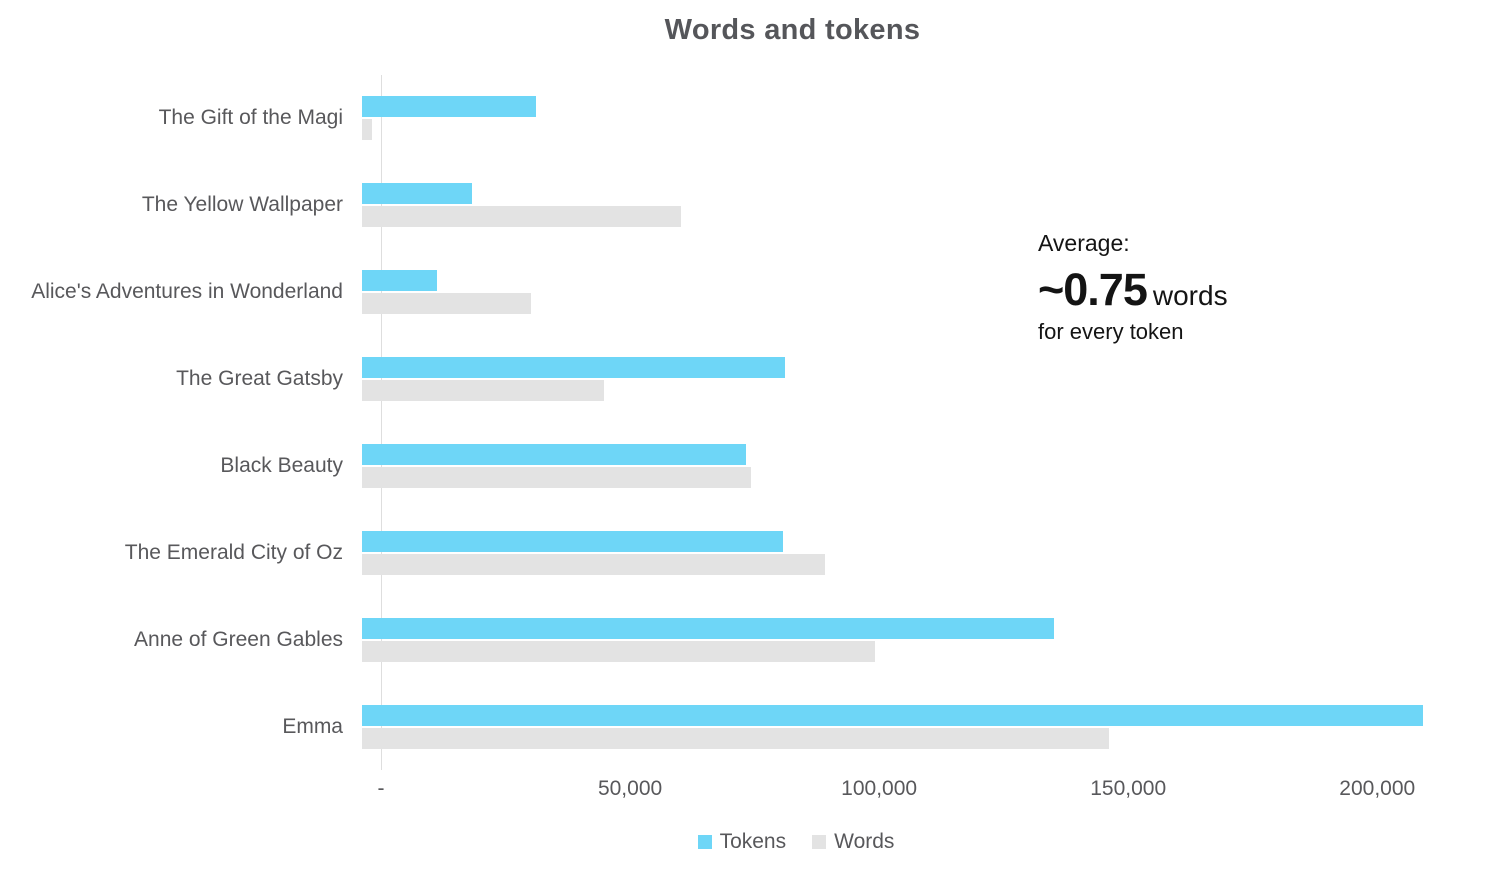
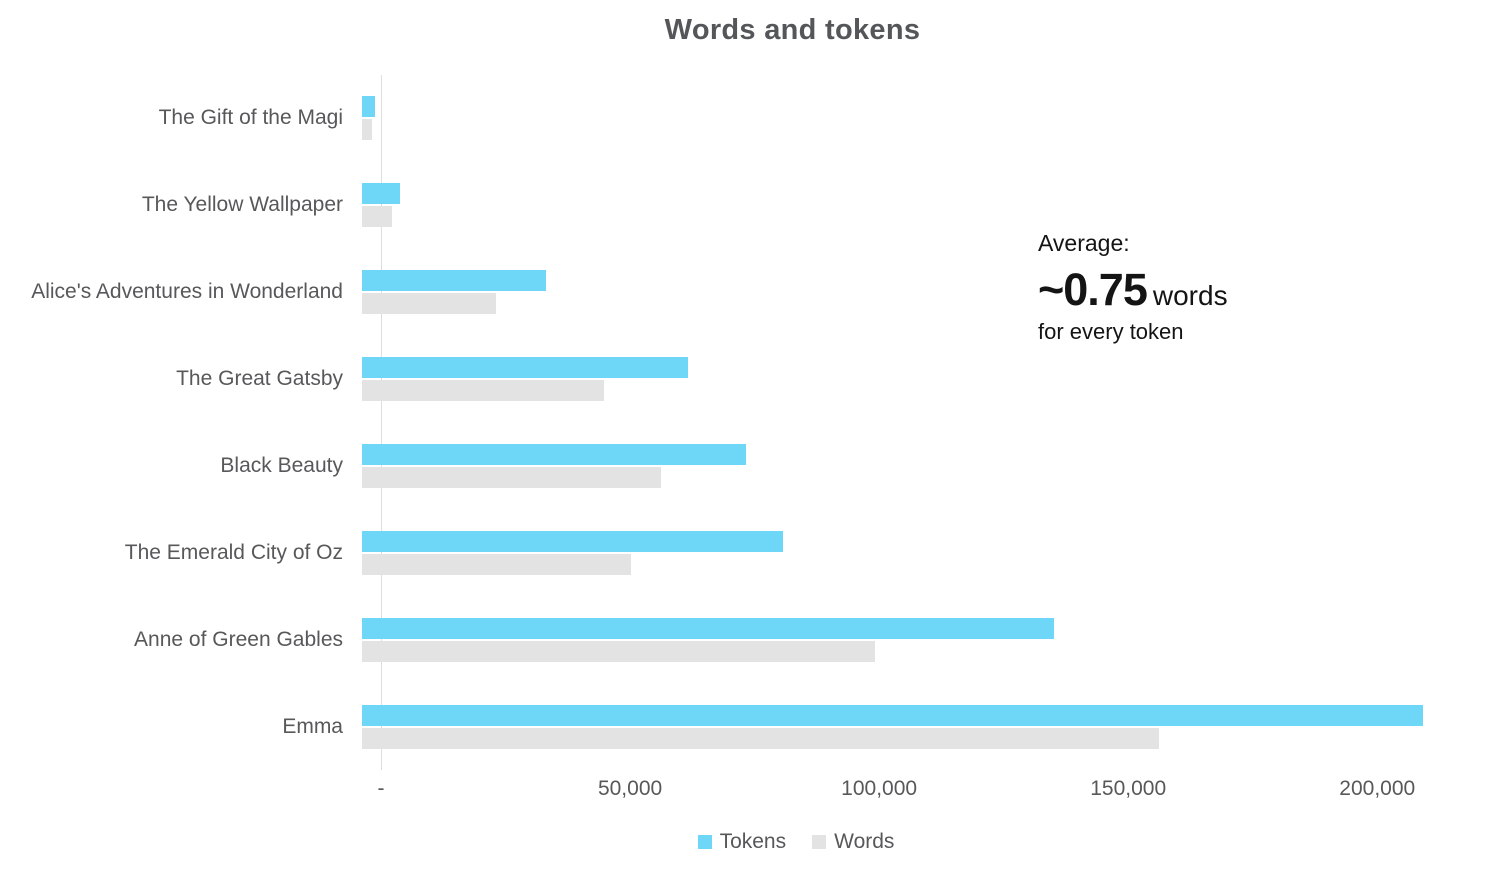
Tokens/The Gift of the Magi: 35000 -> 3000
Tokens/The Yellow Wallpaper: 22000 -> 8000
Words/The Yellow Wallpaper: 64000 -> 6000
Tokens/Alice's Adventures in Wonderland: 15000 -> 37000
Words/Alice's Adventures in Wonderland: 34000 -> 27000
Tokens/The Great Gatsby: 85000 -> 66000
Words/Black Beauty: 78000 -> 60000
Words/The Emerald City of Oz: 93000 -> 54000
Words/Emma: 150000 -> 160000
